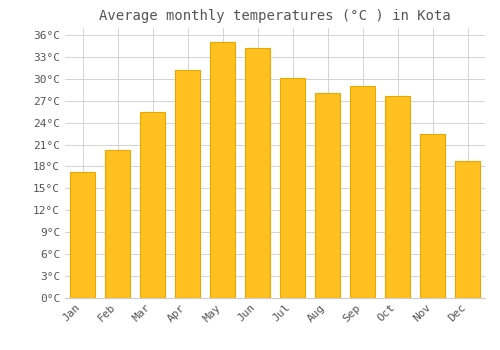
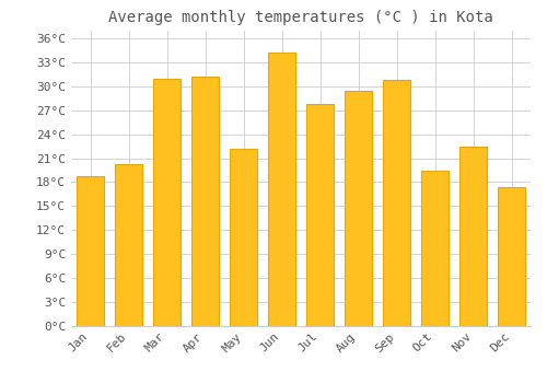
Jan: 17.2°C -> 18.8°C
Mar: 25.5°C -> 31.0°C
May: 35.1°C -> 22.2°C
Jul: 30.1°C -> 27.8°C
Aug: 28.1°C -> 29.4°C
Sep: 29.0°C -> 30.8°C
Oct: 27.6°C -> 19.4°C
Dec: 18.7°C -> 17.4°C
